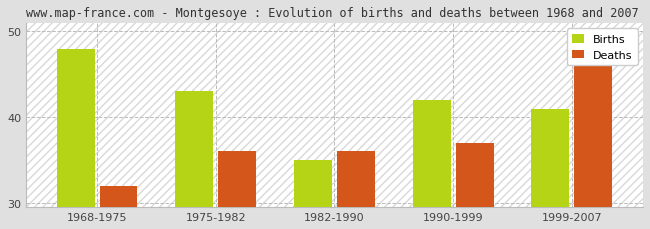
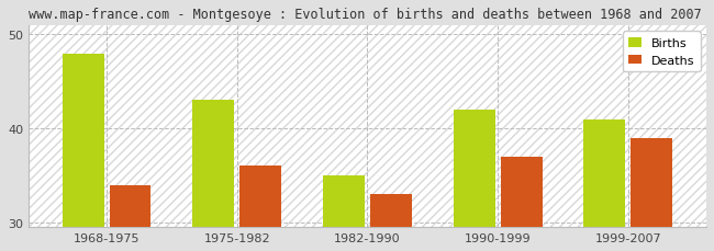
Deaths/1968-1975: 32 -> 34
Deaths/1982-1990: 36 -> 33
Deaths/1999-2007: 46 -> 39
